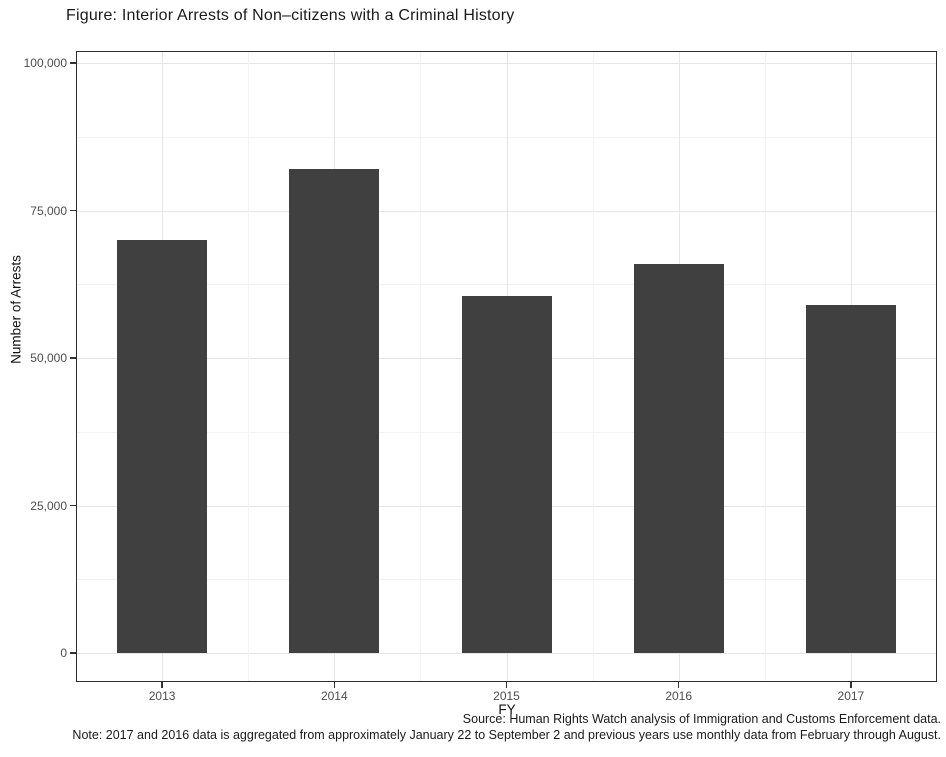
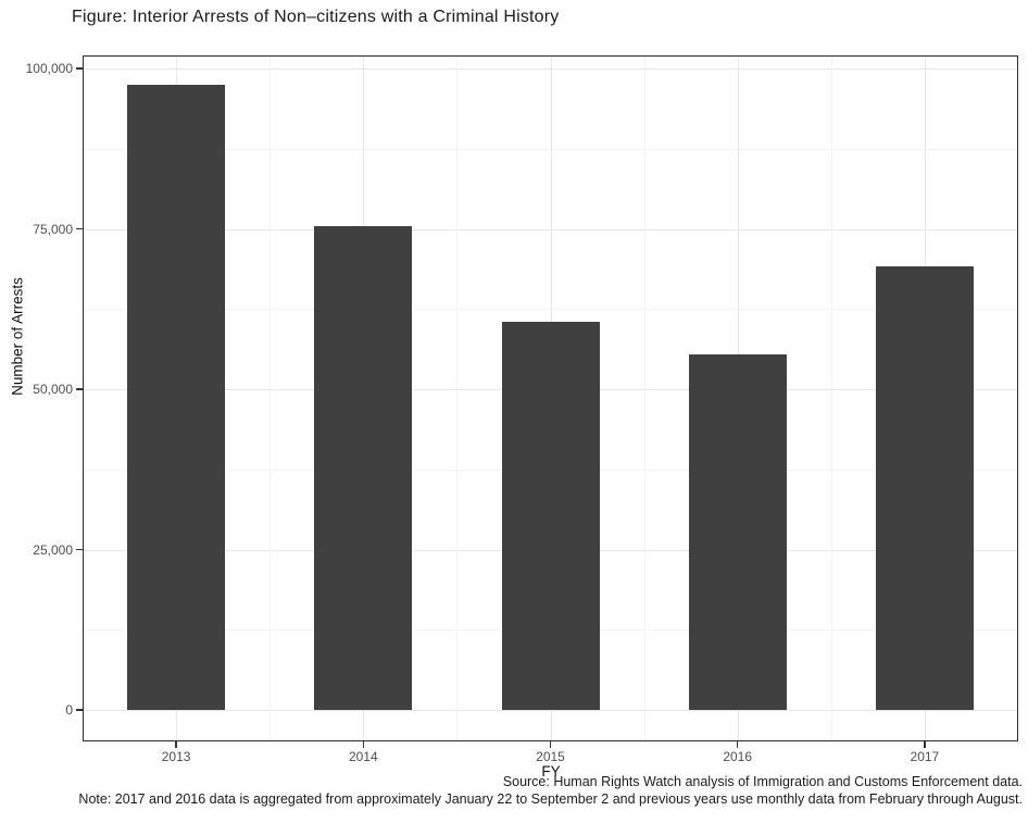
2013: 70000 -> 98000
2014: 82000 -> 75000
2016: 66000 -> 55000
2017: 59000 -> 69000
